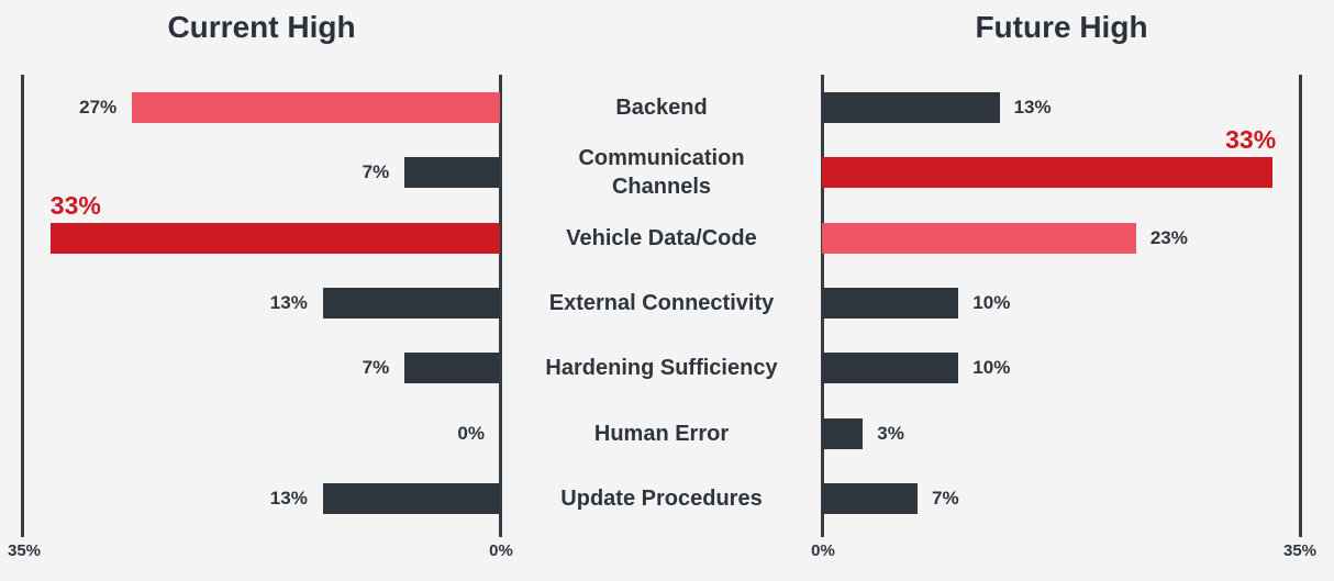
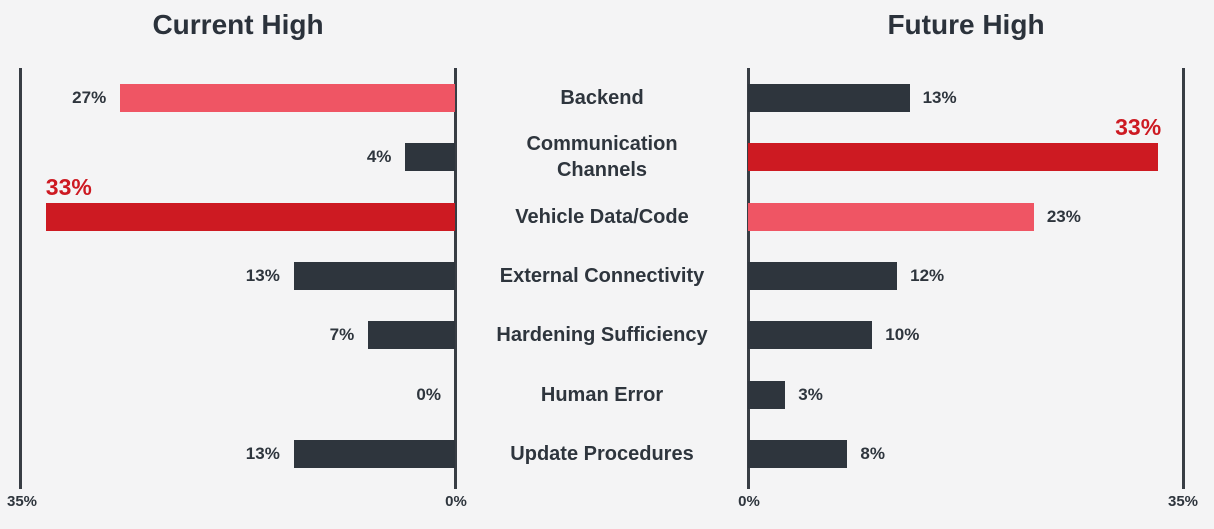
Current High/Communication Channels: 7% -> 4%
Future High/External Connectivity: 10% -> 12%
Future High/Update Procedures: 7% -> 8%
